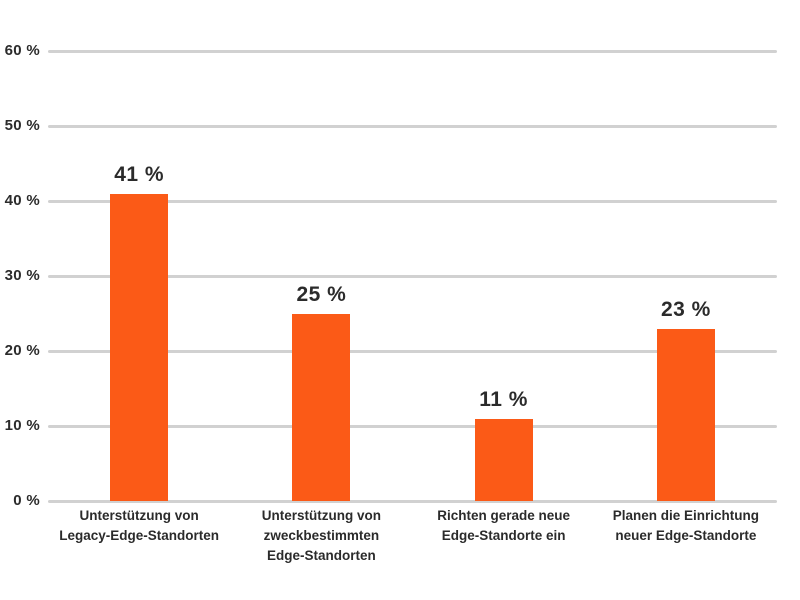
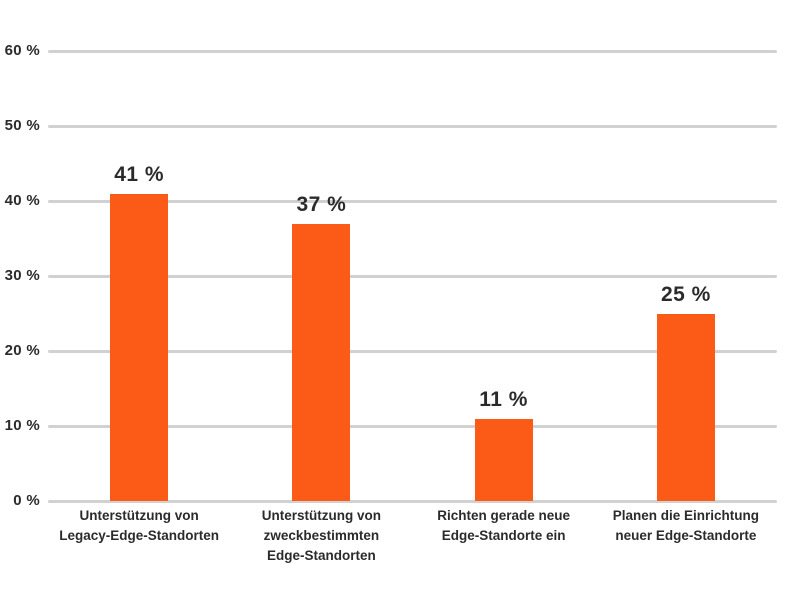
Unterstützung von zweckbestimmten Edge-Standorten: 25 -> 37
Planen die Einrichtung neuer Edge-Standorte: 23 -> 25
